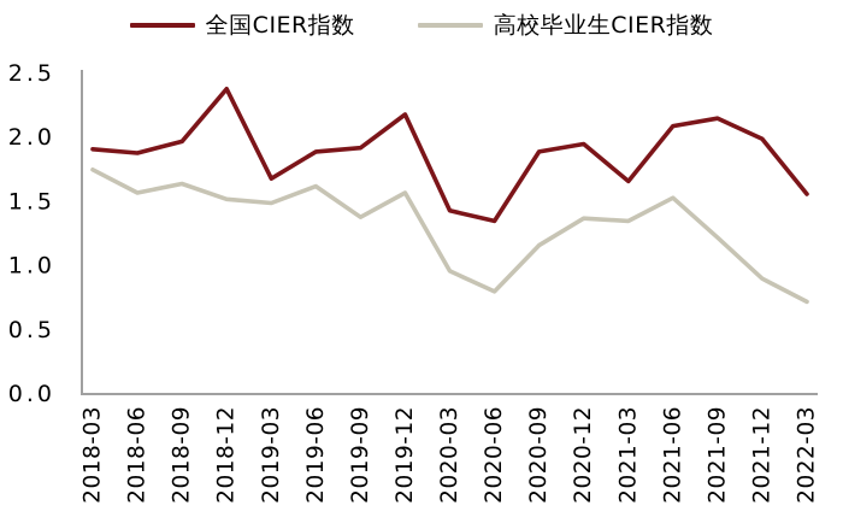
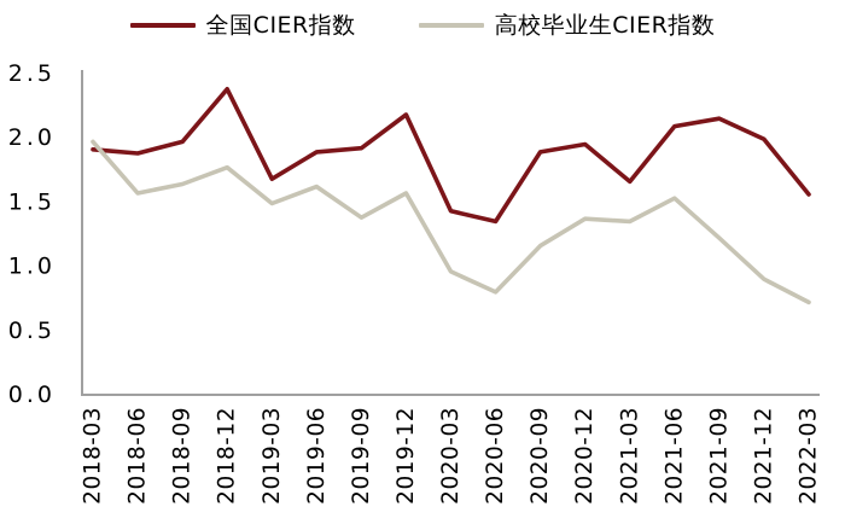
高校毕业生CIER指数/2018-03: 1.75 -> 1.97
高校毕业生CIER指数/2018-12: 1.52 -> 1.77
